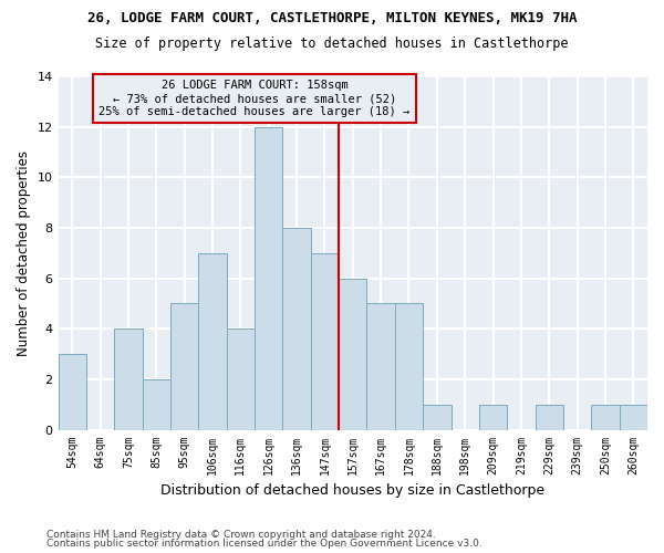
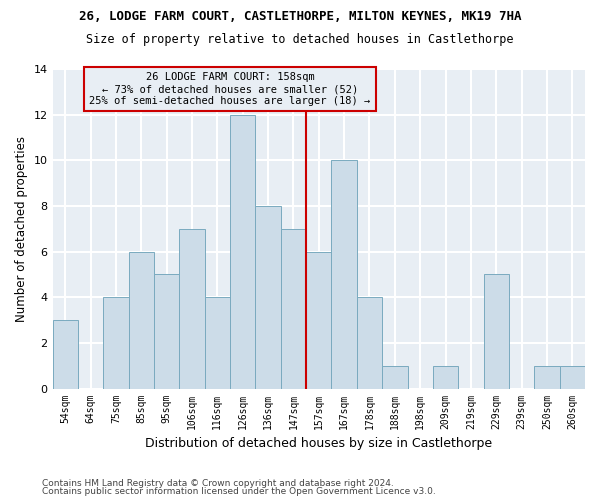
85sqm: 2 -> 6
167sqm: 5 -> 10
178sqm: 5 -> 4
229sqm: 1 -> 5
